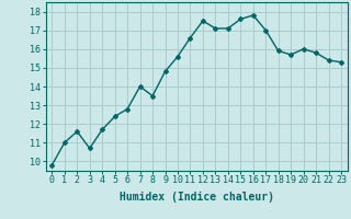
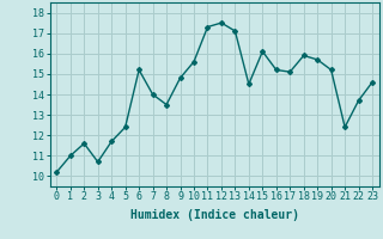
0: 9.8 -> 10.2
6: 12.8 -> 15.2
11: 16.6 -> 17.3
14: 17.1 -> 14.5
15: 17.6 -> 16.1
16: 17.8 -> 15.2
17: 17.0 -> 15.1
20: 16.0 -> 15.2
21: 15.8 -> 12.4
22: 15.4 -> 13.7
23: 15.3 -> 14.6
